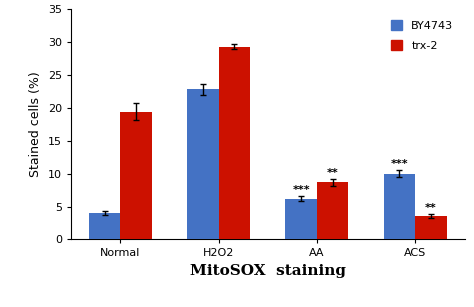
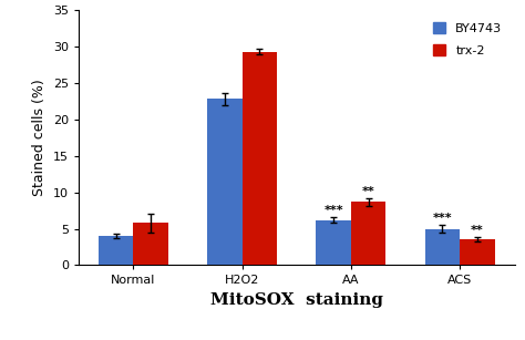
trx-2/Normal: 19.4 -> 5.8
BY4743/ACS: 10.0 -> 5.0
